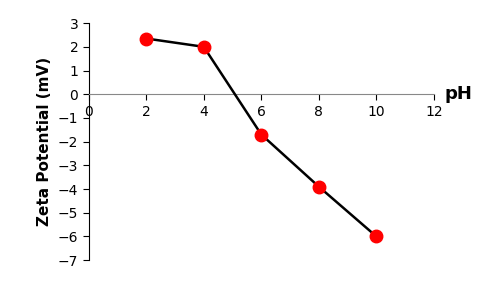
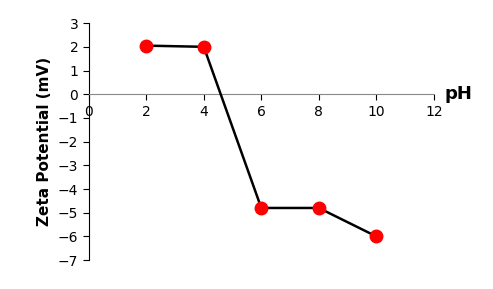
2: 2.35 -> 2.05
6: -1.70 -> -4.80
8: -3.90 -> -4.80
